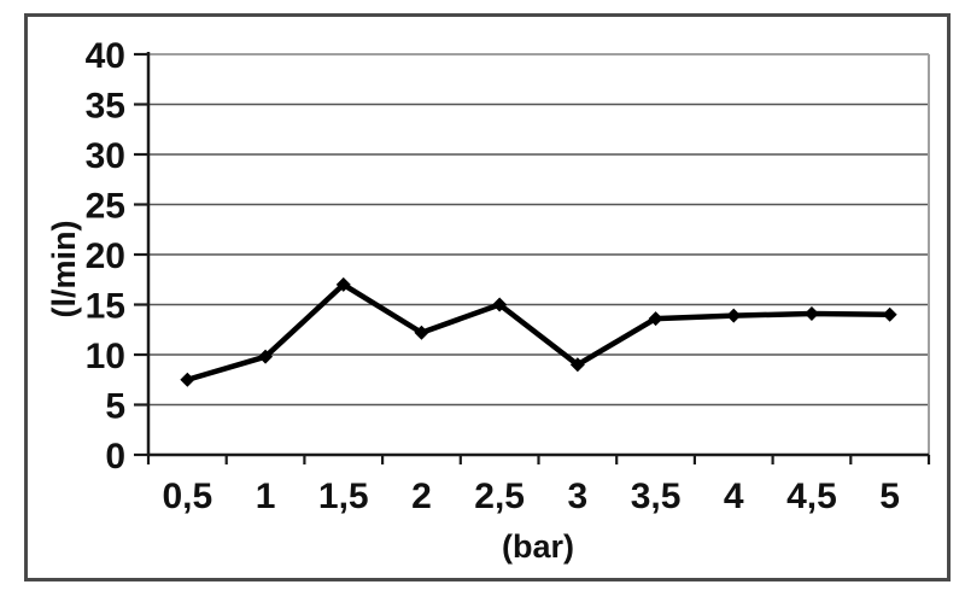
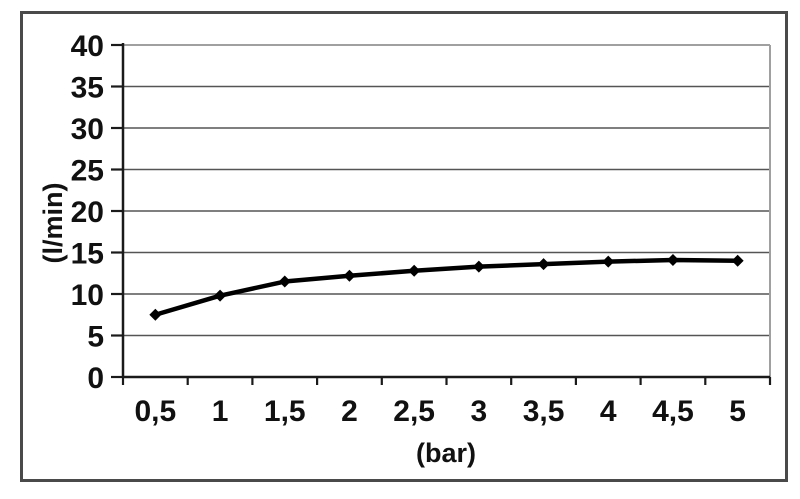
1,5: 17 -> 12
2,5: 15 -> 13
3: 9 -> 13
